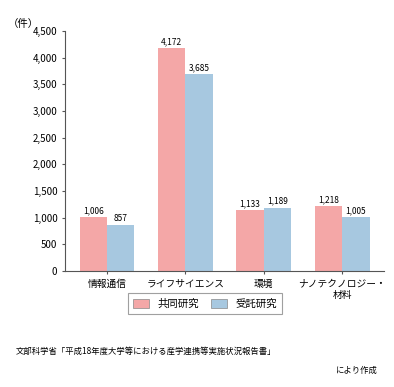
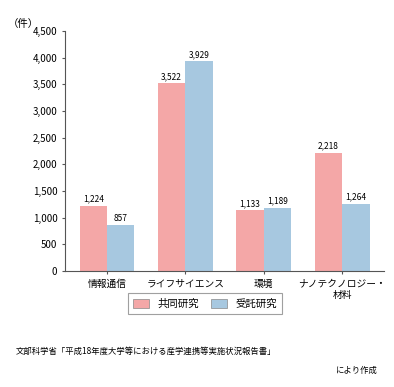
共同研究/情報通信: 1,006 -> 1,224
共同研究/ライフサイエンス: 4,172 -> 3,522
受託研究/ライフサイエンス: 3,685 -> 3,929
共同研究/ナノテクノロジー・ 材料: 1,218 -> 2,218
受託研究/ナノテクノロジー・ 材料: 1,005 -> 1,264
